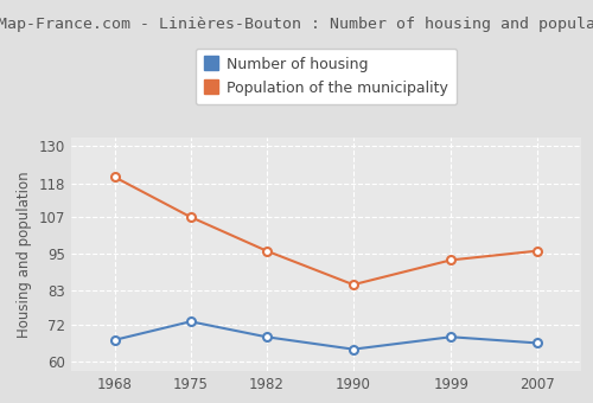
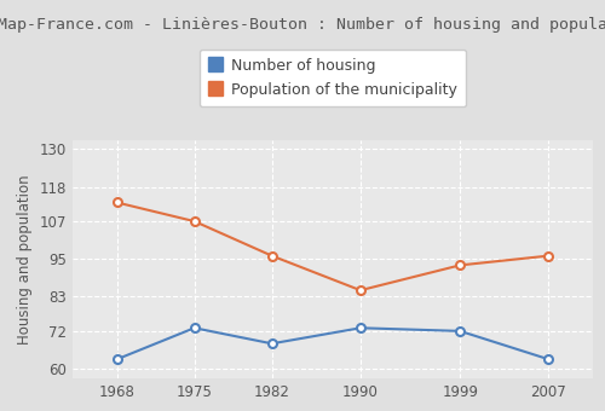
Number of housing/1968: 67 -> 63
Population of the municipality/1968: 120 -> 113
Number of housing/1990: 64 -> 73
Number of housing/1999: 68 -> 72
Number of housing/2007: 66 -> 63
